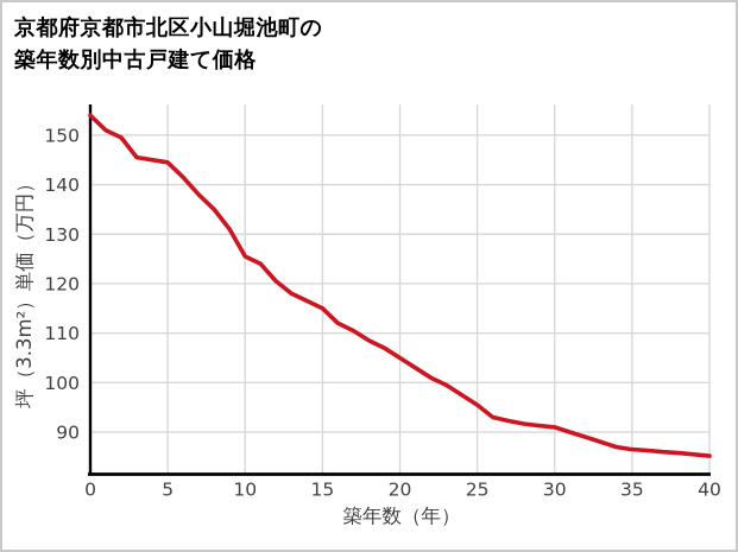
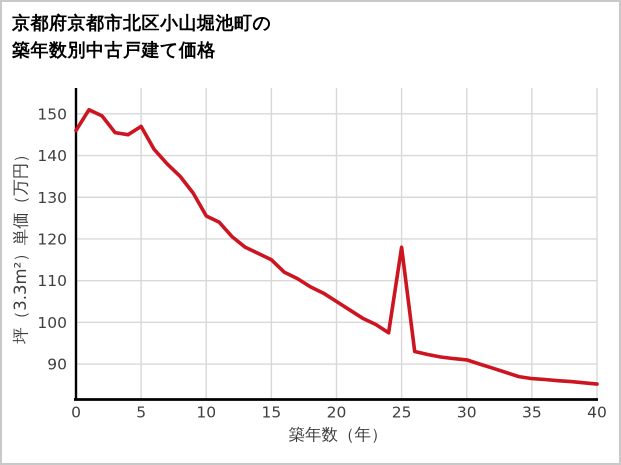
0: 154 -> 146
5: 144 -> 147
25: 96 -> 118
